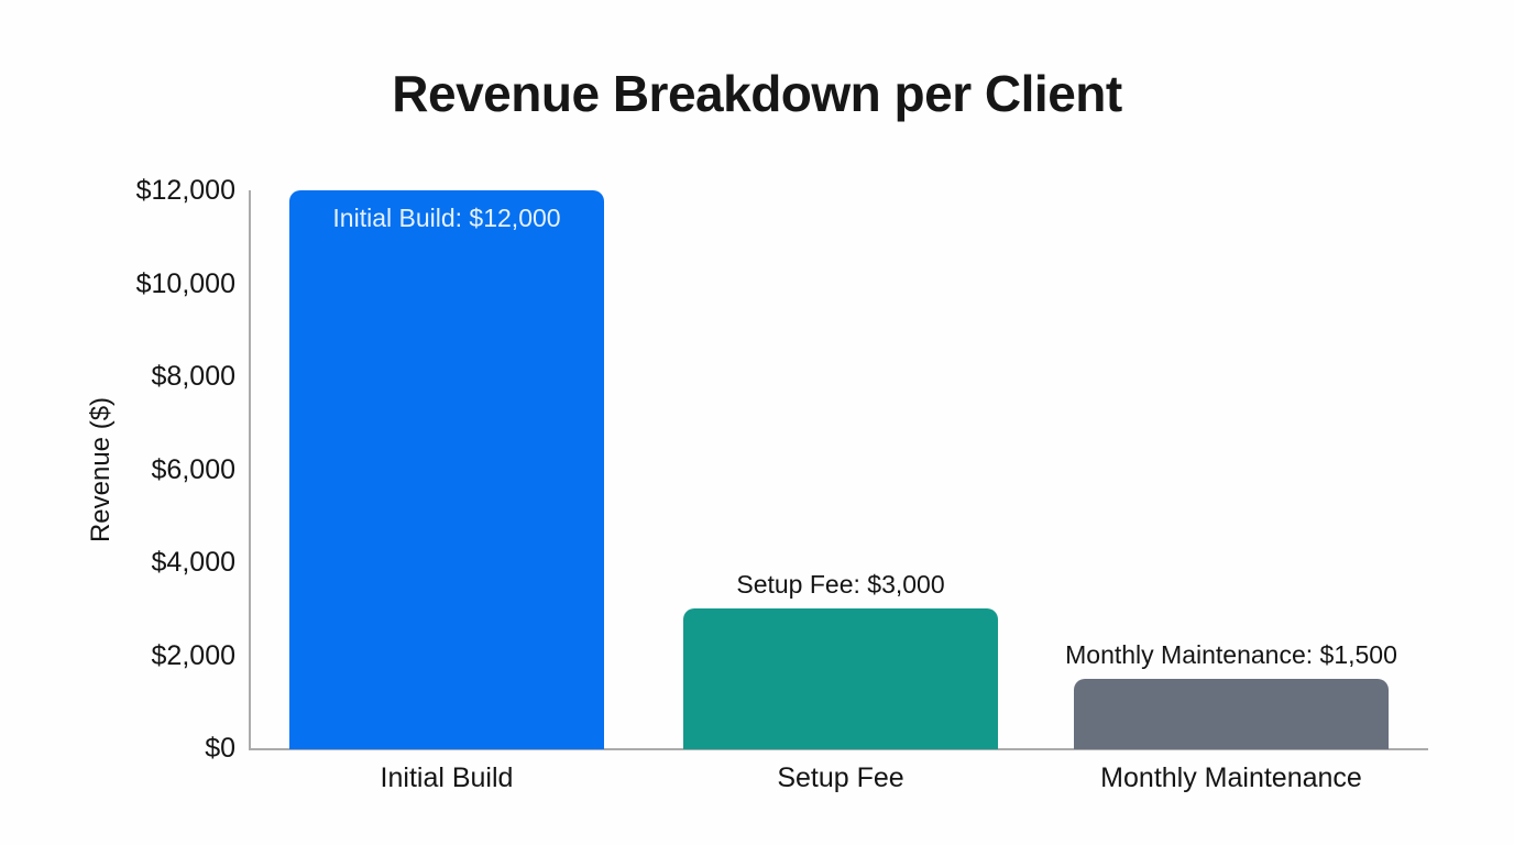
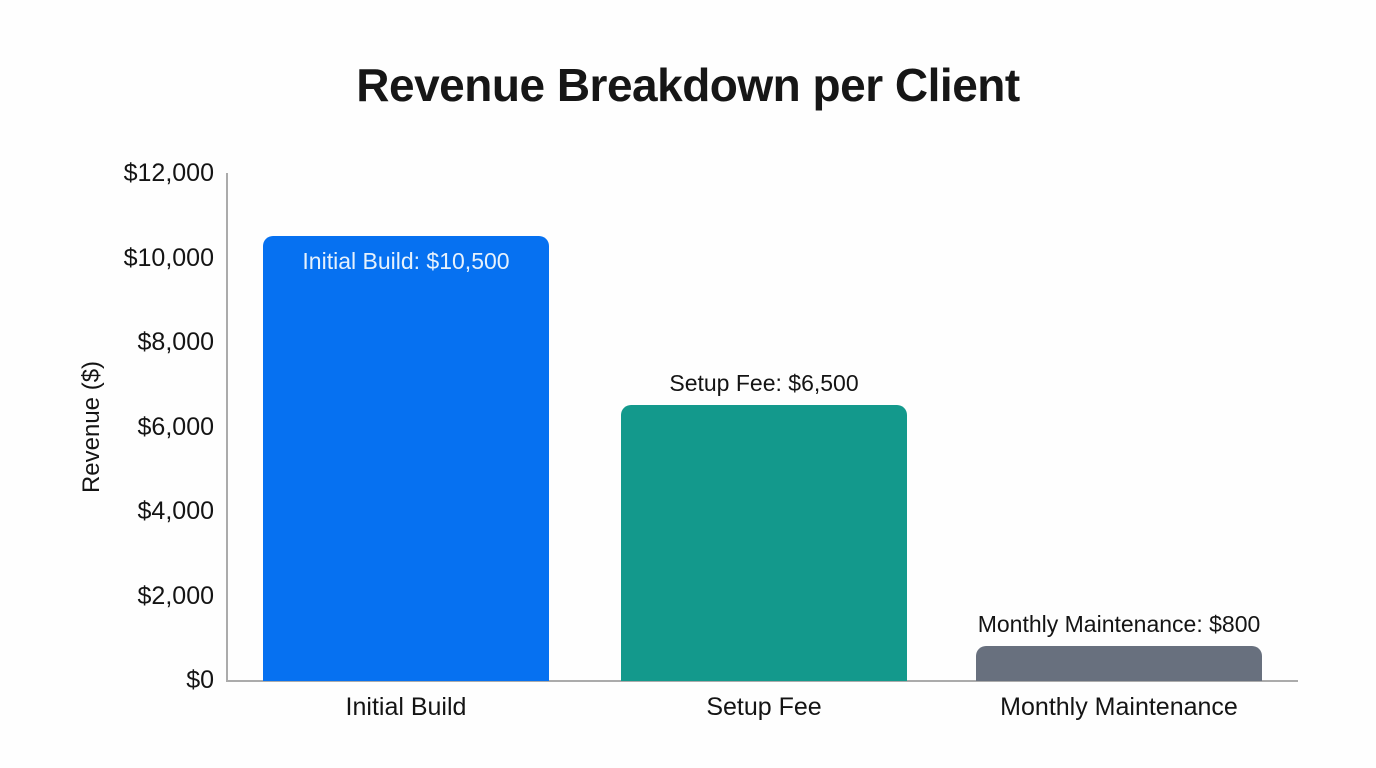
Initial Build: $12,000 -> $10,500
Setup Fee: $3,000 -> $6,500
Monthly Maintenance: $1,500 -> $800
